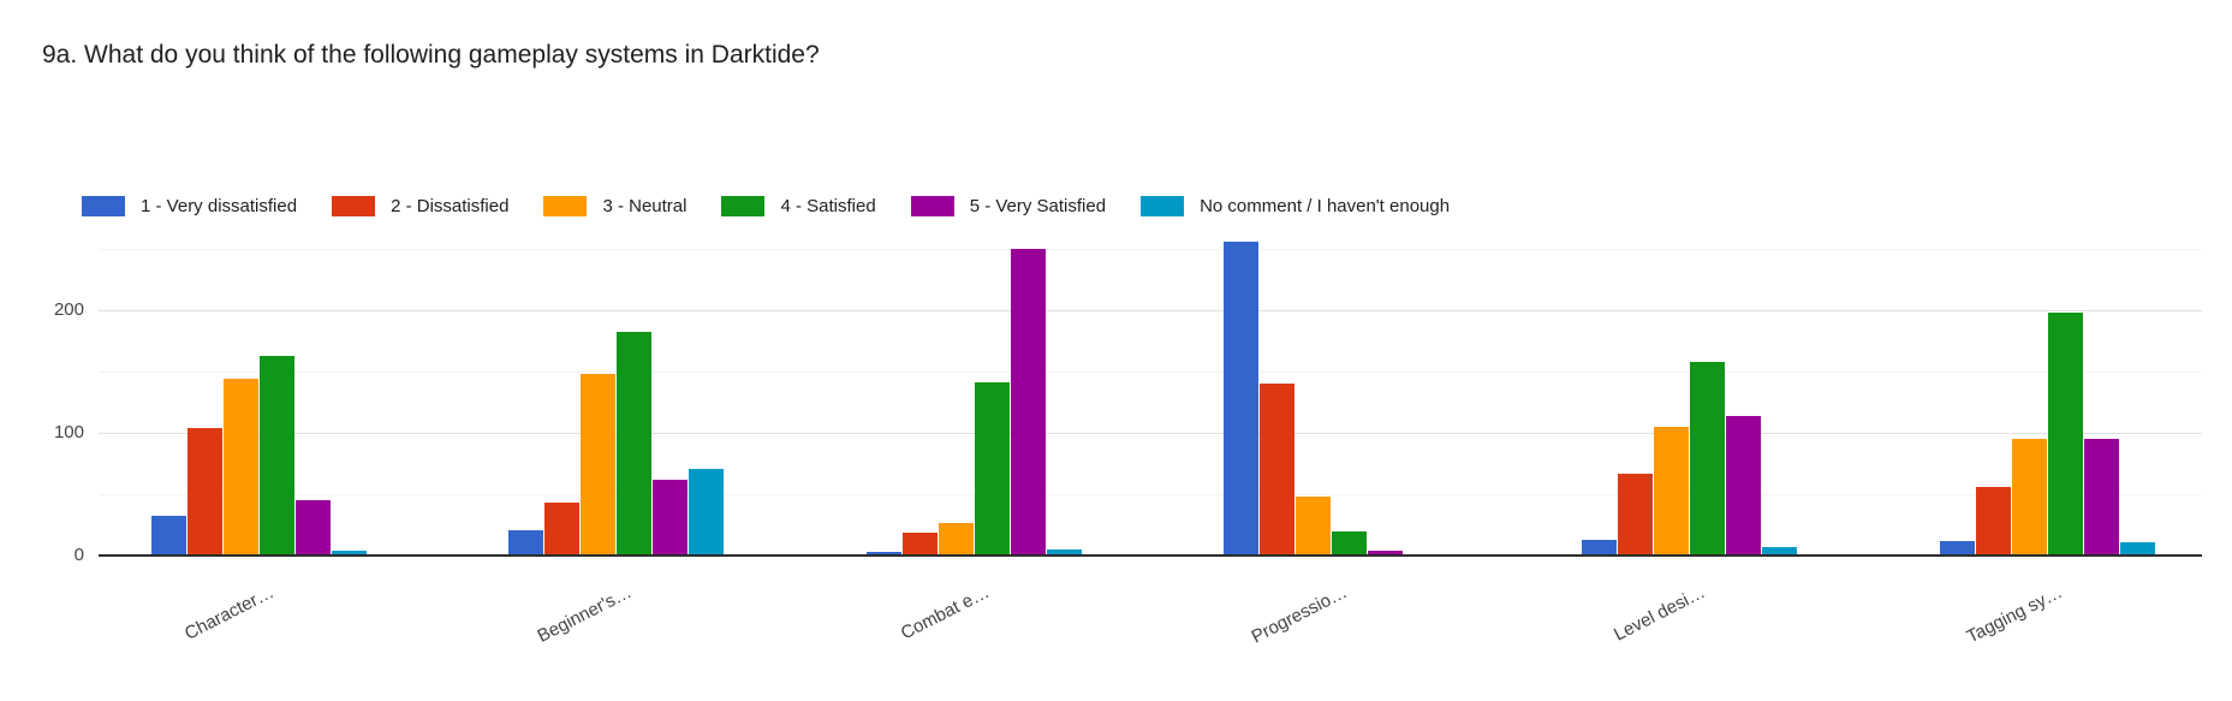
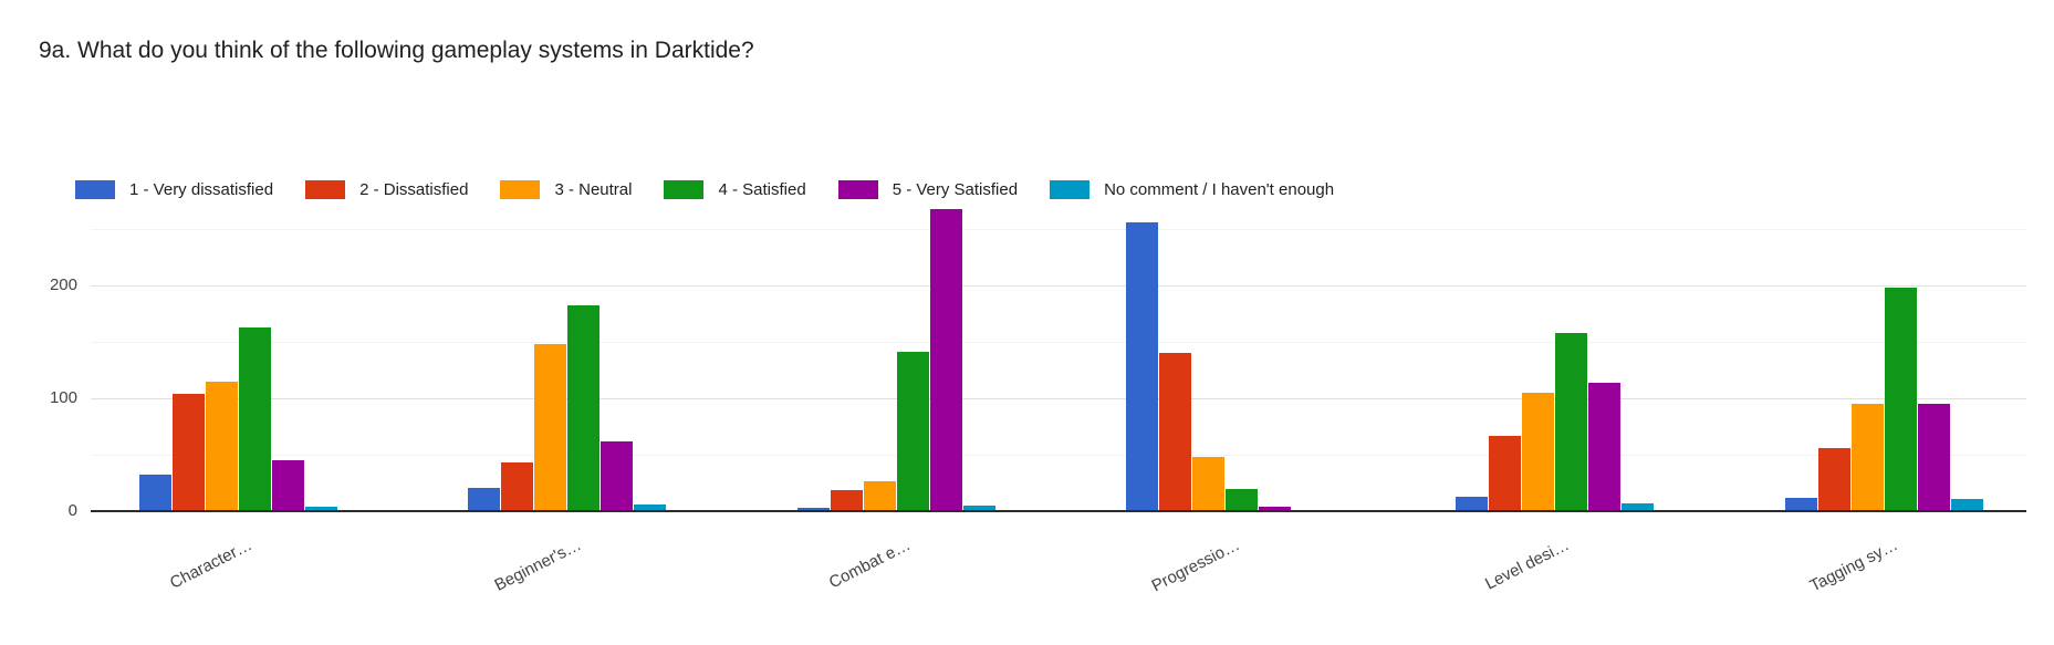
3 - Neutral/Character…: 144 -> 115
No comment / I haven't enough/Beginner's…: 71 -> 6
5 - Very Satisfied/Combat e…: 250 -> 268
